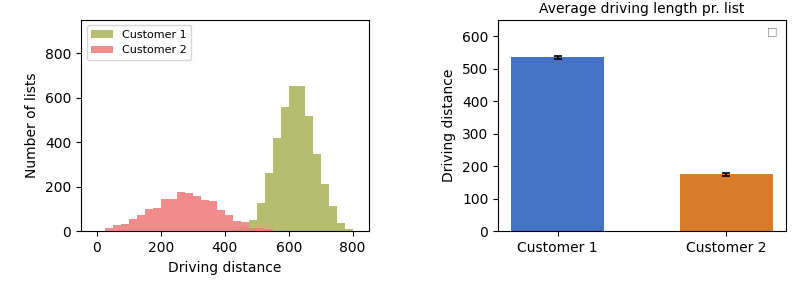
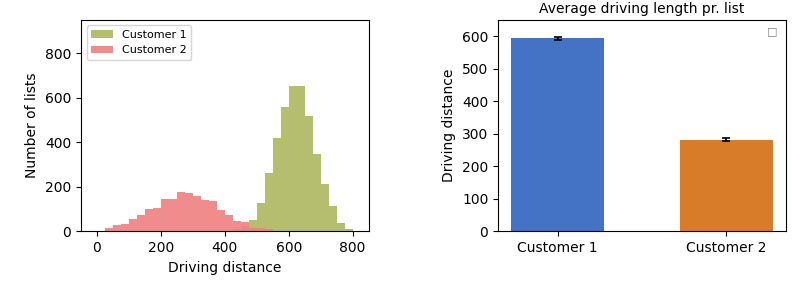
Average driving length pr. list/Customer 1: 535 -> 593
Average driving length pr. list/Customer 2: 175 -> 281
